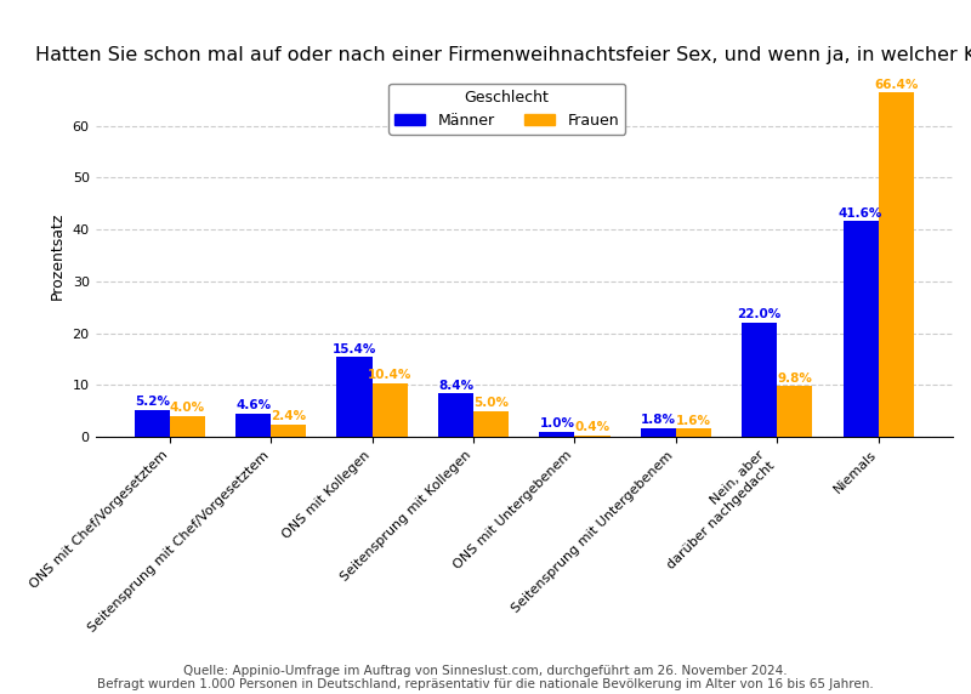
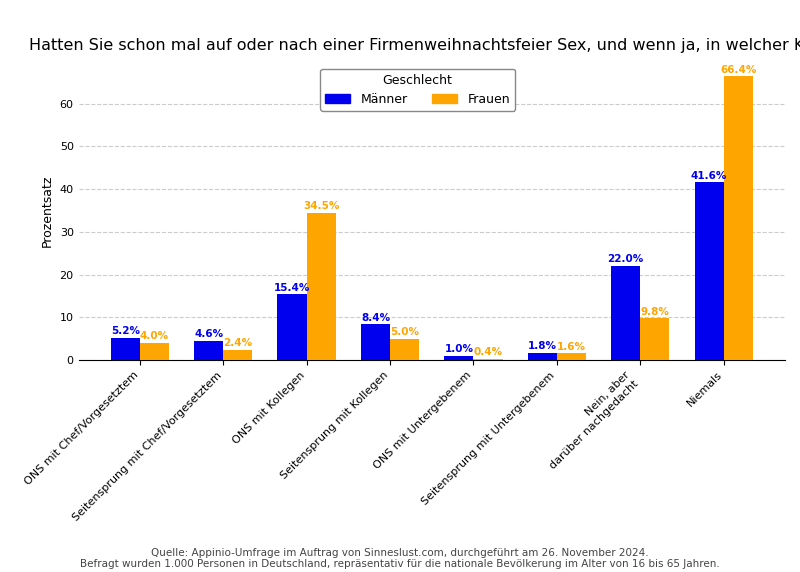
Frauen/ONS mit Kollegen: 10.4% -> 34.5%
